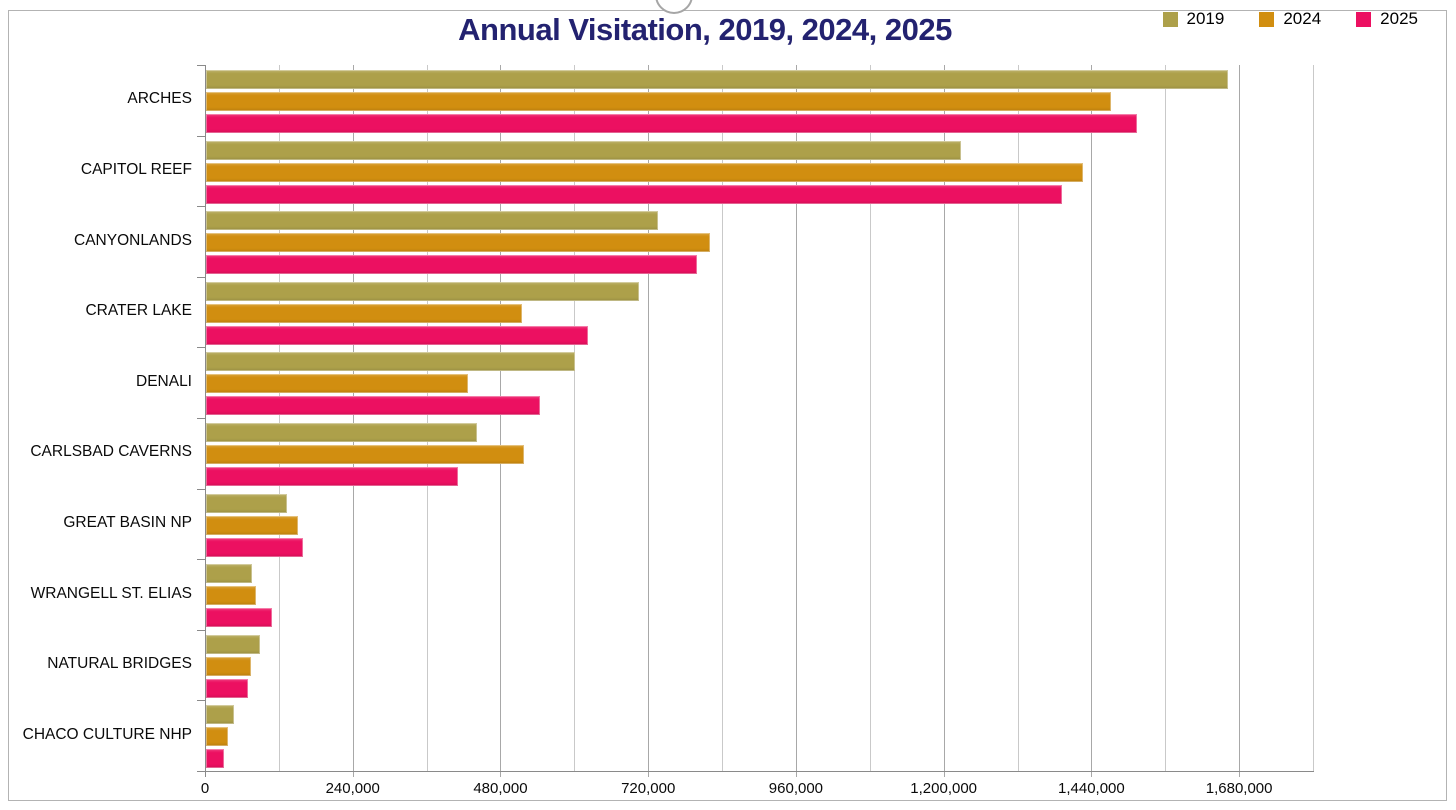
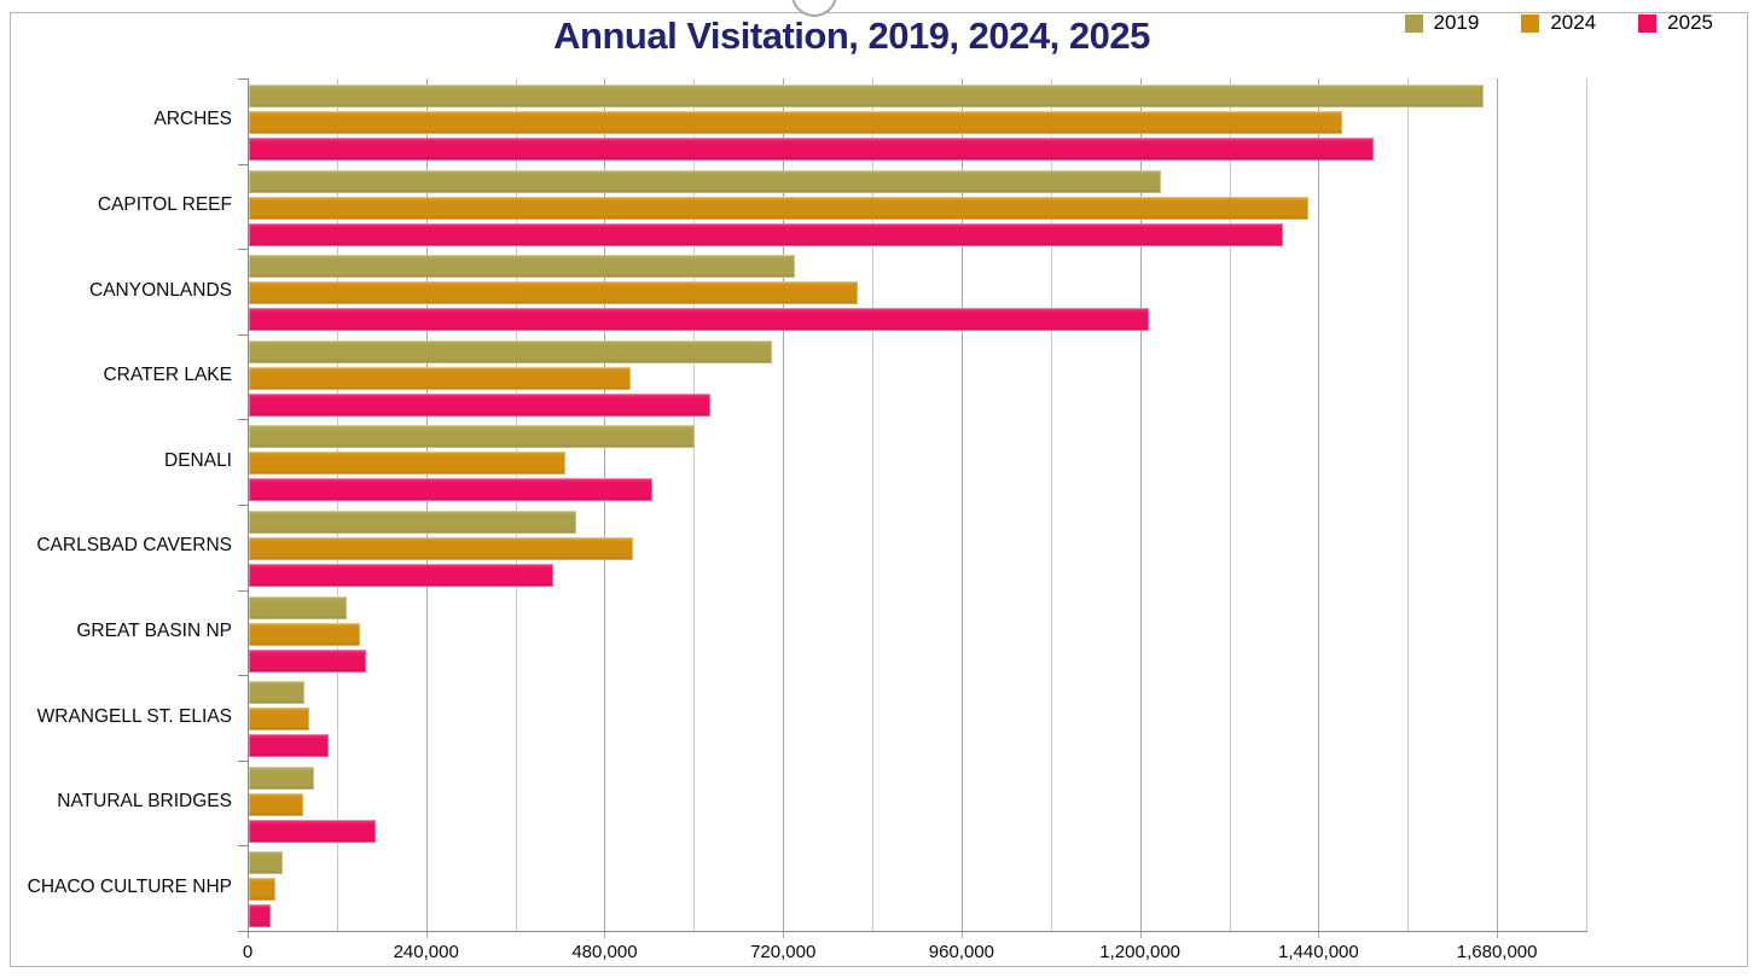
2025/CANYONLANDS: 800000 -> 1210000
2025/NATURAL BRIDGES: 70000 -> 170000
